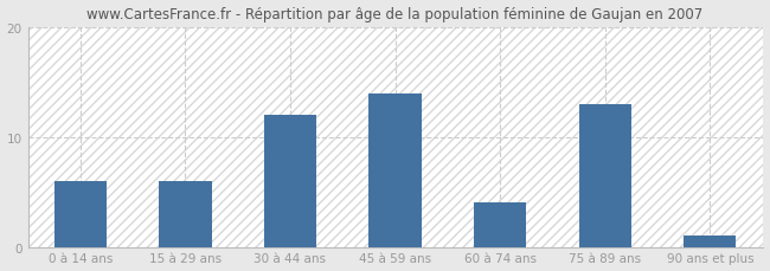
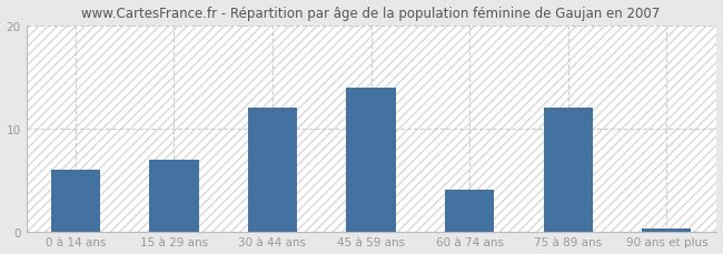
15 à 29 ans: 6.0 -> 7.0
75 à 89 ans: 13.0 -> 12.0
90 ans et plus: 1.0 -> 0.3
